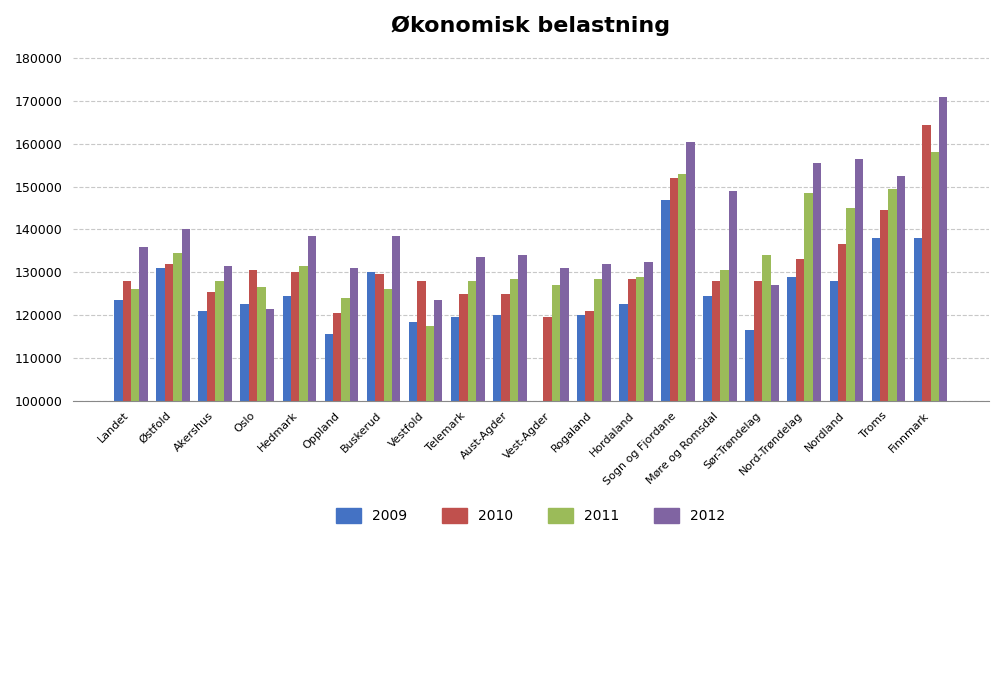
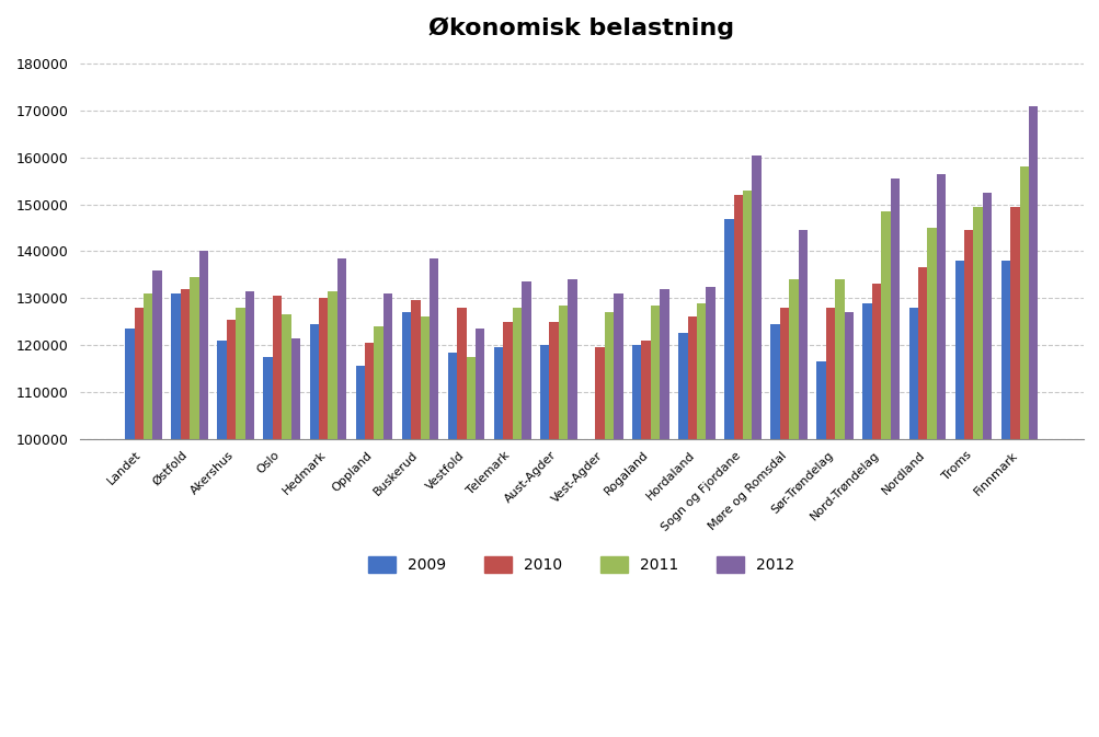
2011/Landet: 126000 -> 131000
2009/Oslo: 122500 -> 117500
2009/Buskerud: 130000 -> 127000
2010/Hordaland: 128500 -> 126000
2011/Møre og Romsdal: 130500 -> 134000
2012/Møre og Romsdal: 149000 -> 144500
2010/Finnmark: 164500 -> 149500
